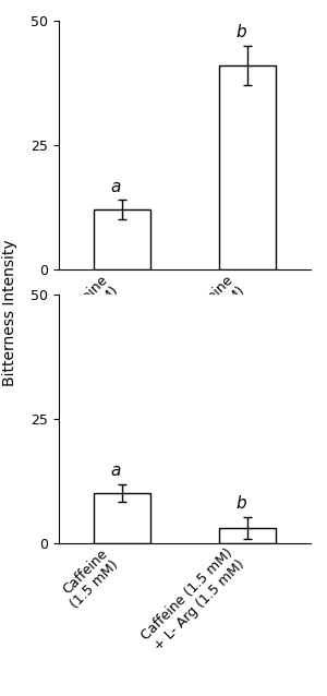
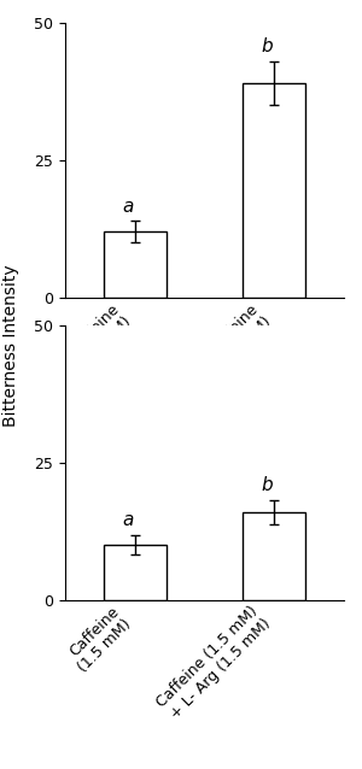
Caffeine (6.7 mM): 41 -> 39
Caffeine (1.5 mM) + L- Arg (1.5 mM): 3 -> 16
